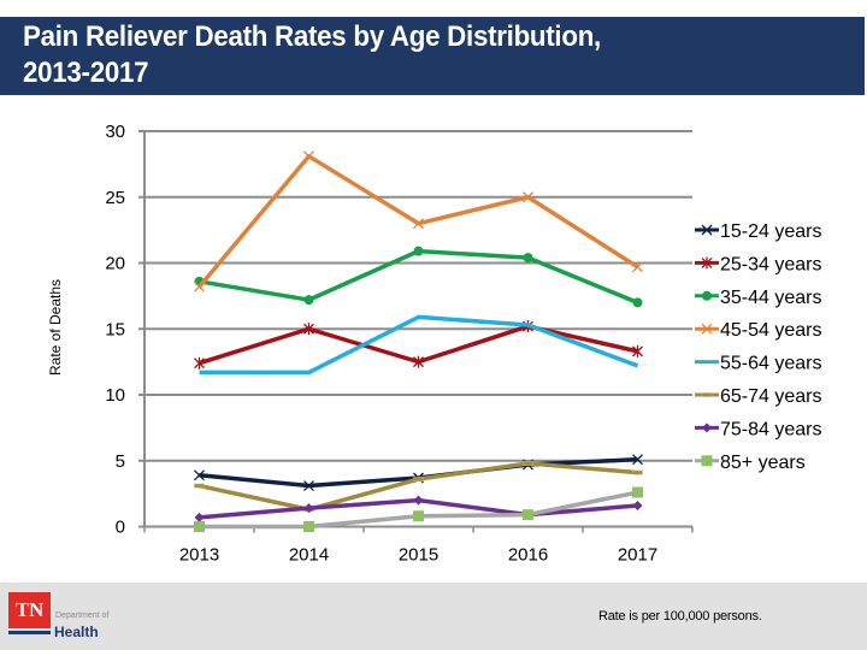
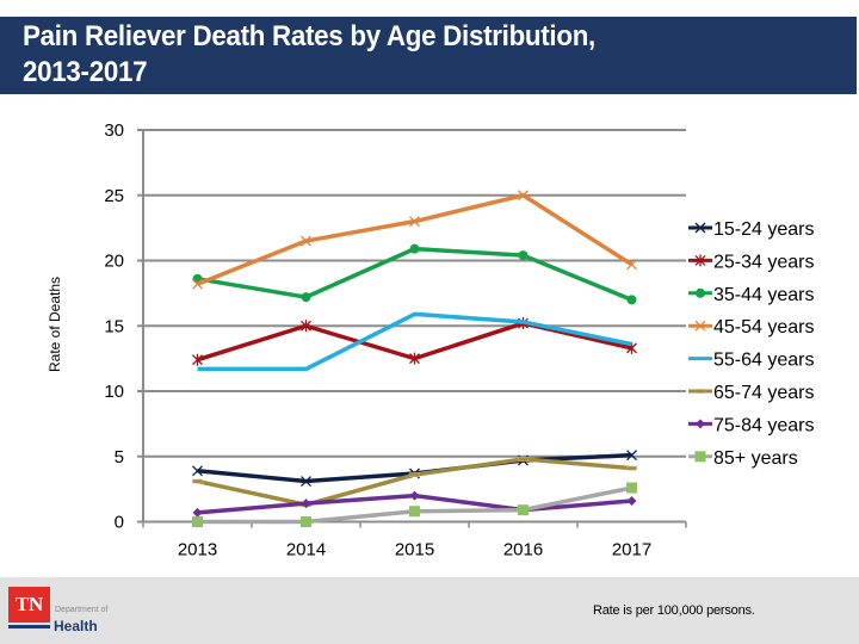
45-54 years/2014: 28.1 -> 21.5
55-64 years/2017: 12.2 -> 13.6
